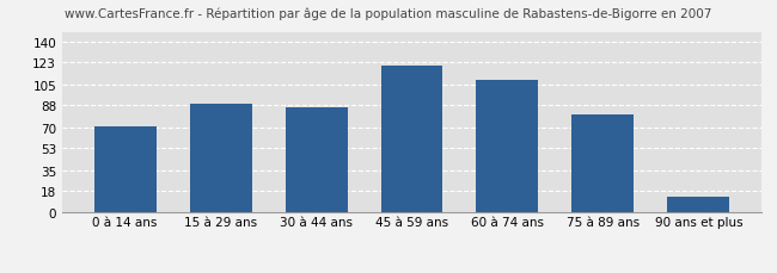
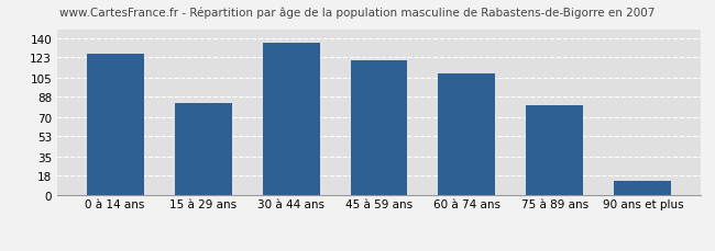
0 à 14 ans: 71 -> 126
15 à 29 ans: 89 -> 82
30 à 44 ans: 86 -> 136
